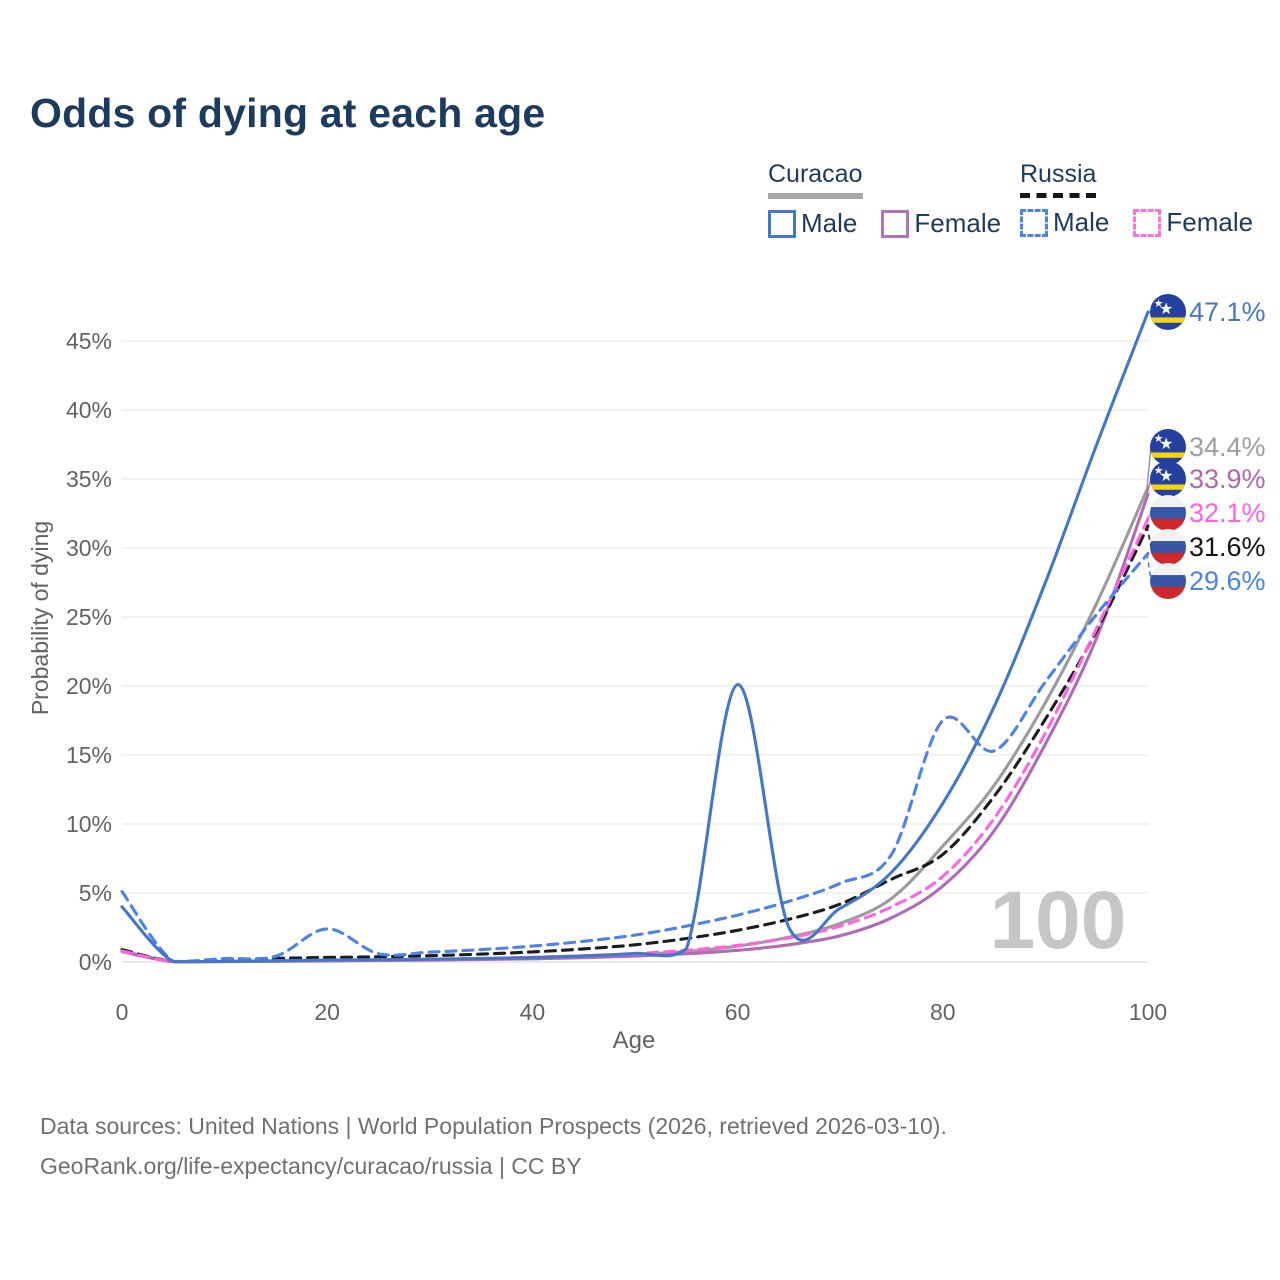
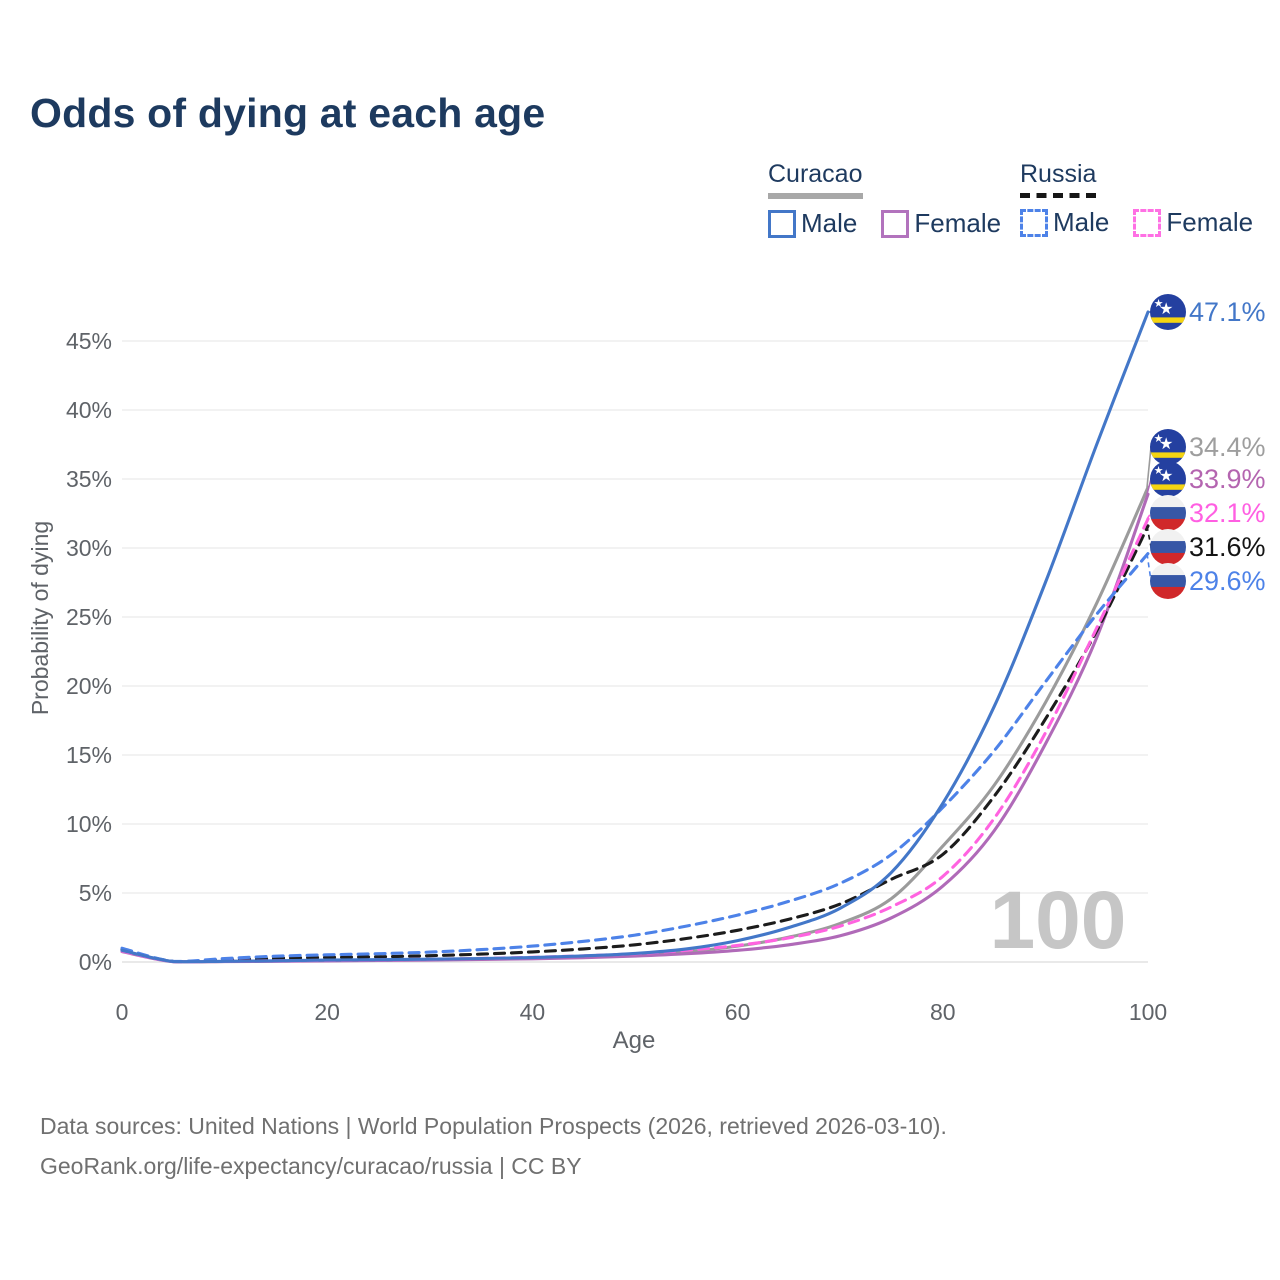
Russia Male/0: 5.1% -> 1.0%
Curacao Male/0: 4.0% -> 0.8%
Russia Male/20: 2.4% -> 0.5%
Curacao Male/60: 20.1% -> 1.6%
Russia Male/80: 17.5% -> 11.2%
